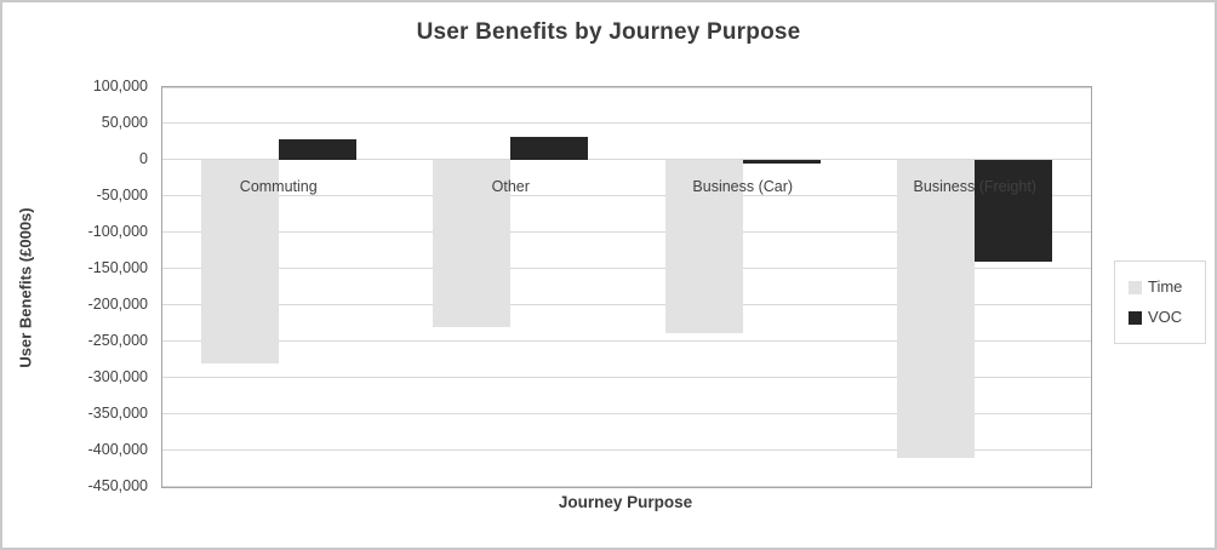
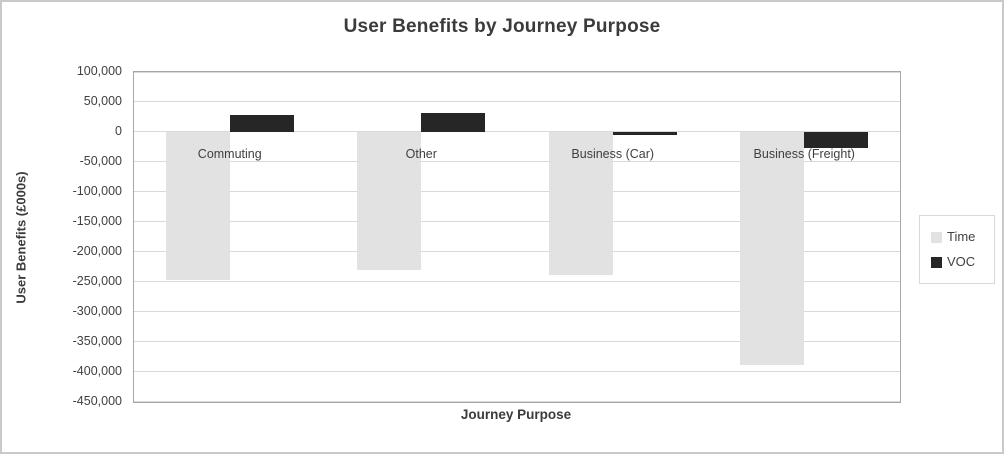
Time/Commuting: -280000 -> -250000
Time/Business (Freight): -410000 -> -390000
VOC/Business (Freight): -140000 -> -30000
